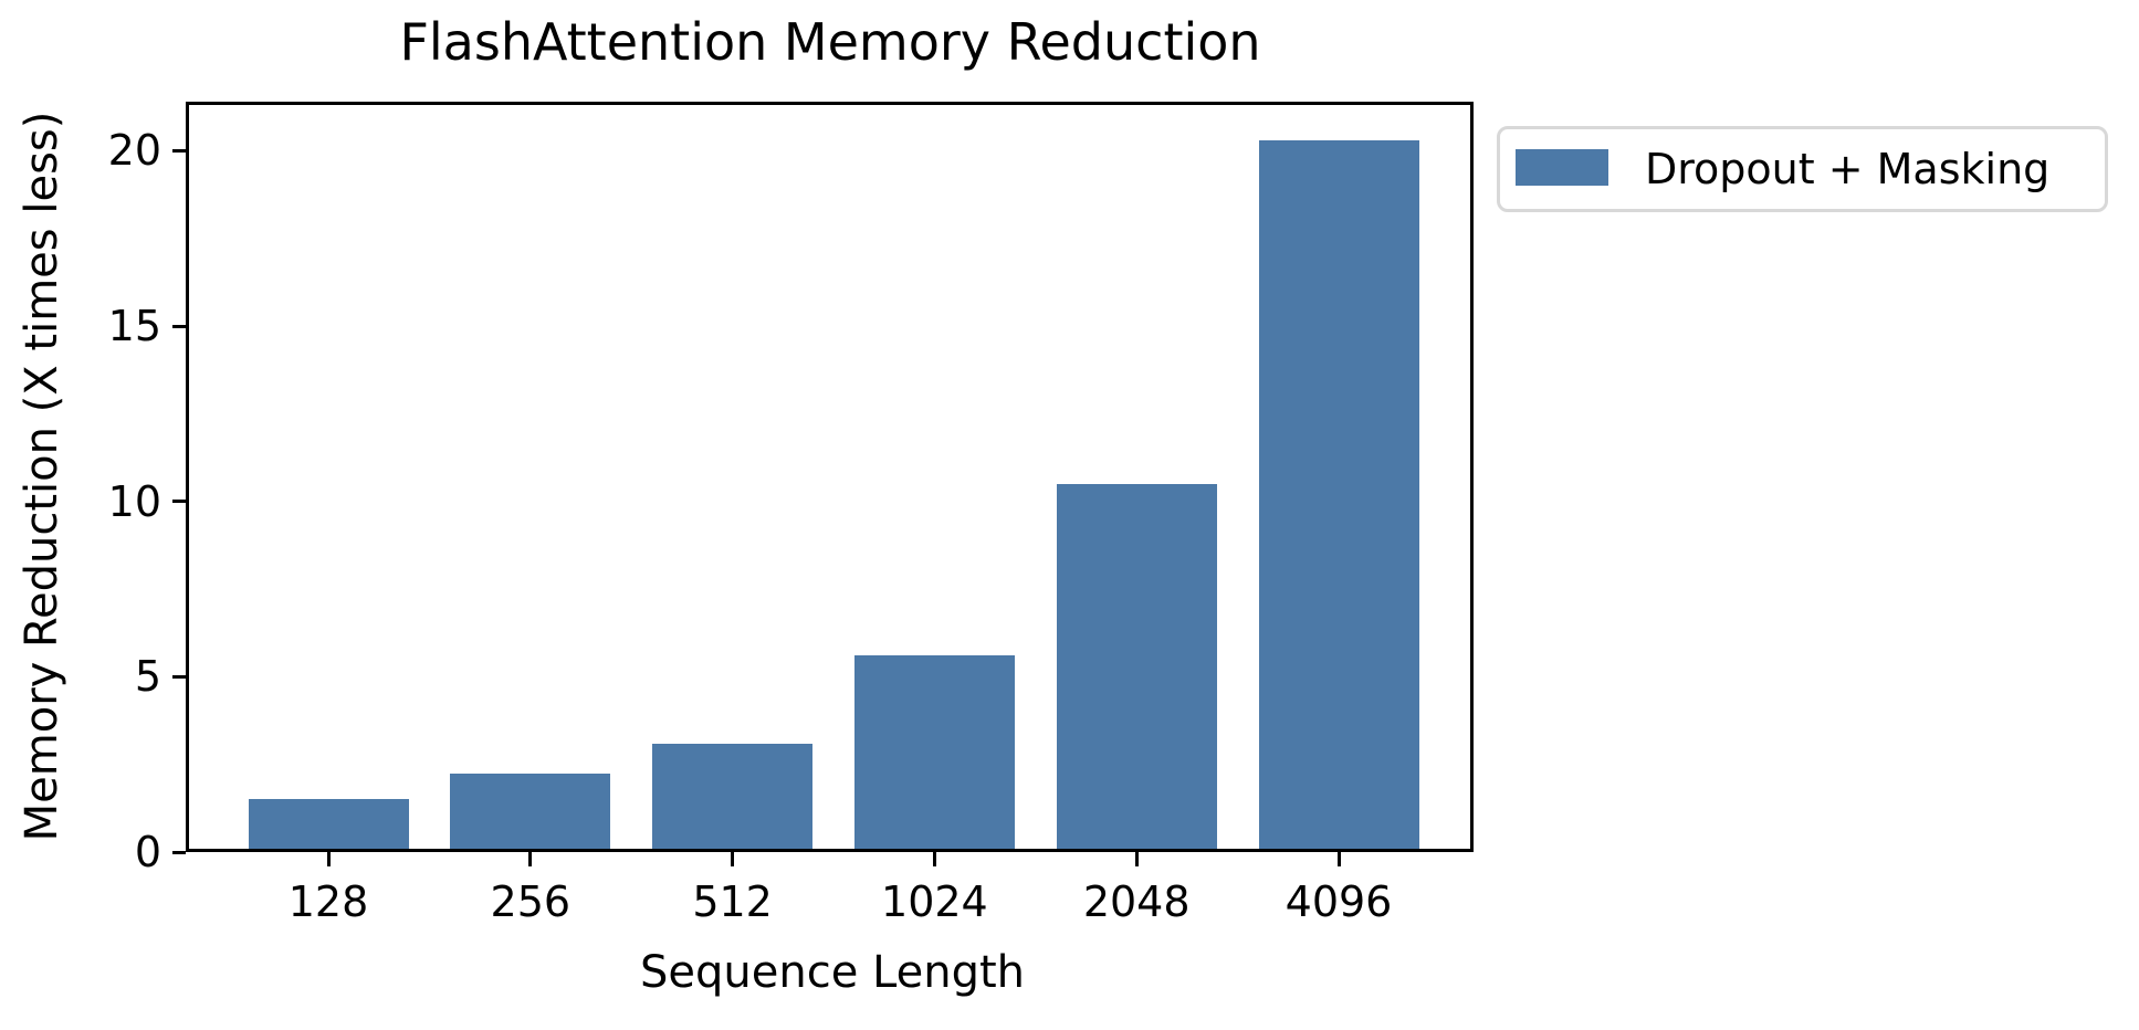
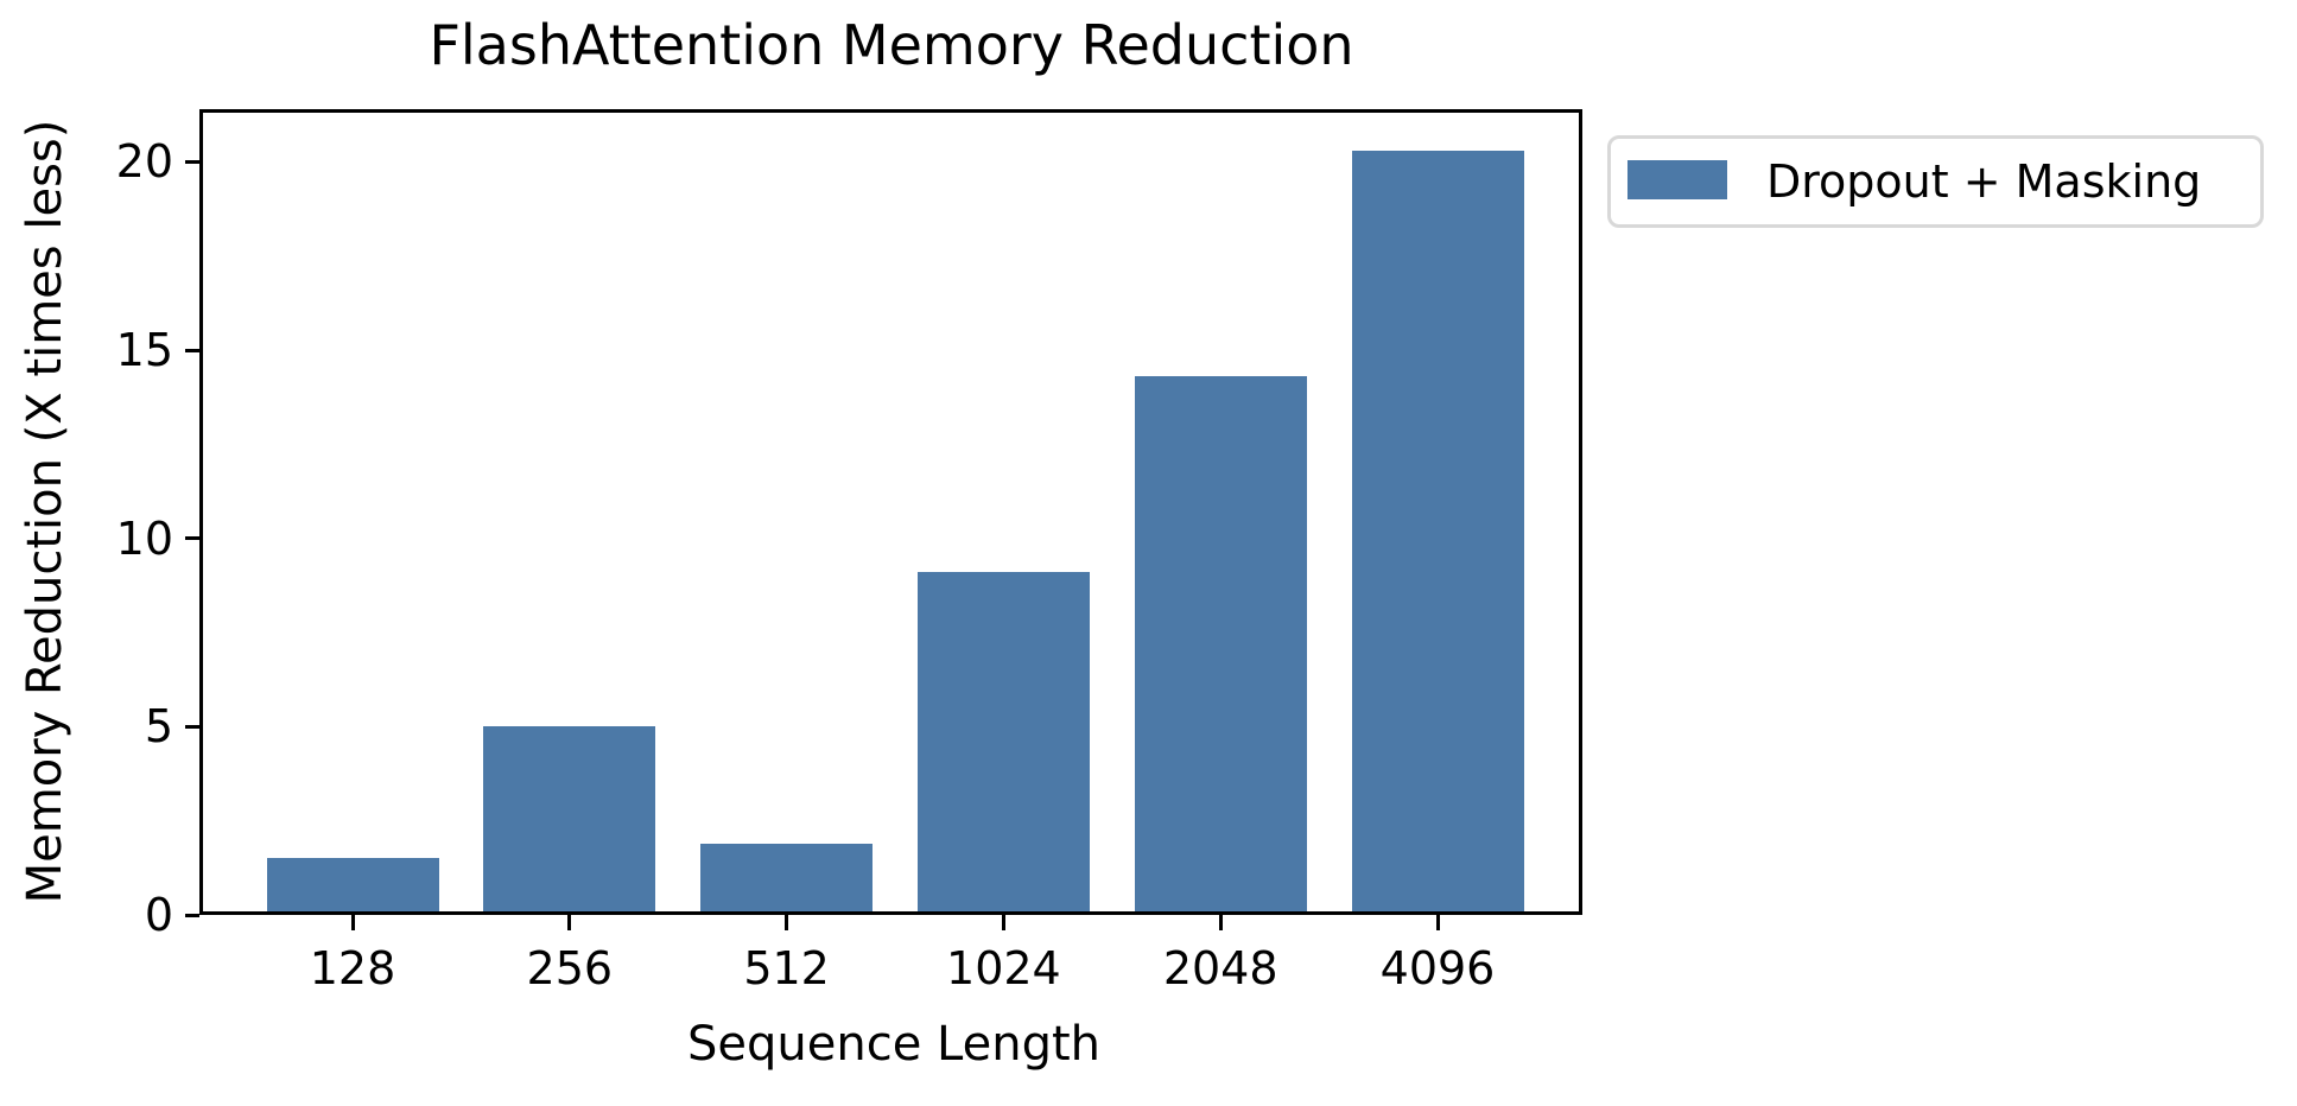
256: 2.2 -> 5.0
512: 3.1 -> 1.9
1024: 5.6 -> 9.1
2048: 10.5 -> 14.3
